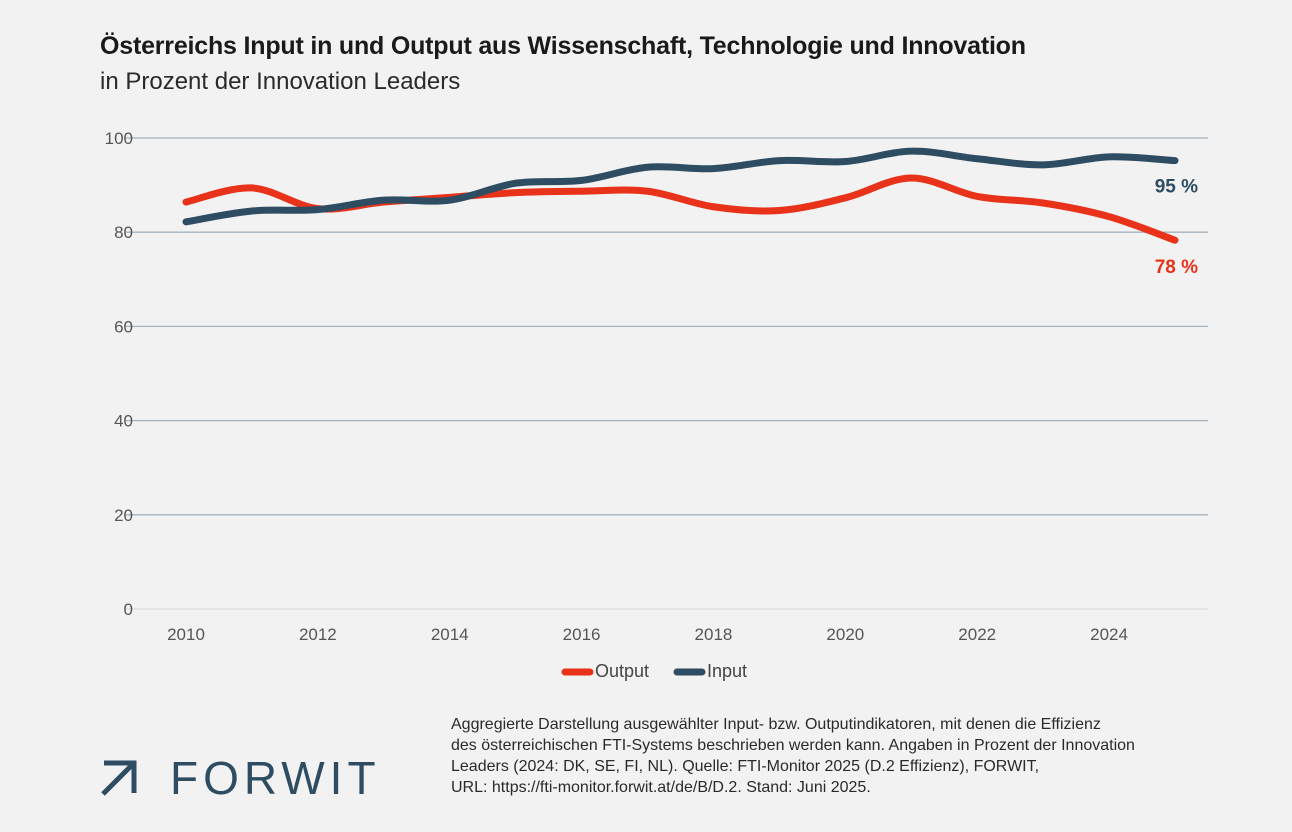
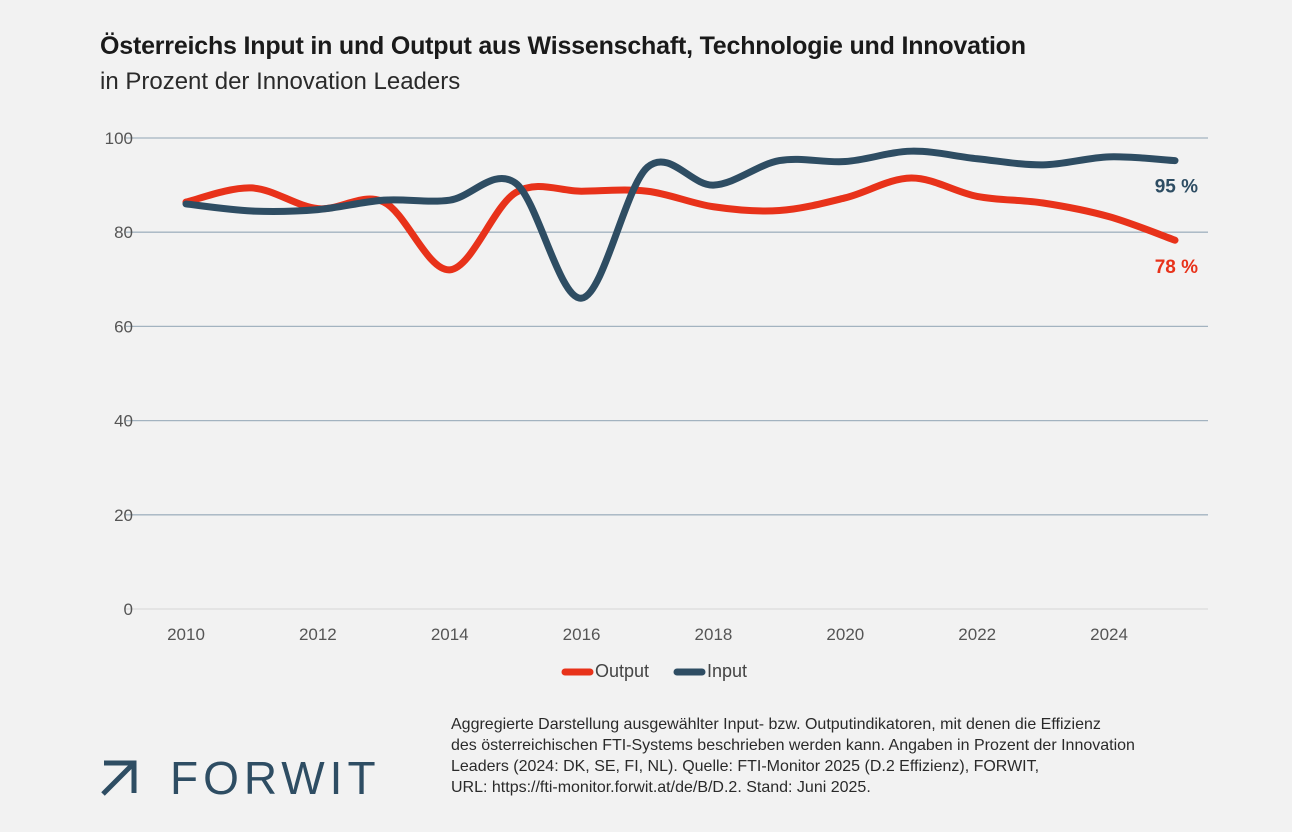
Input/2010: 82 -> 86
Output/2014: 87 -> 72
Input/2016: 91 -> 66
Input/2018: 94 -> 90
